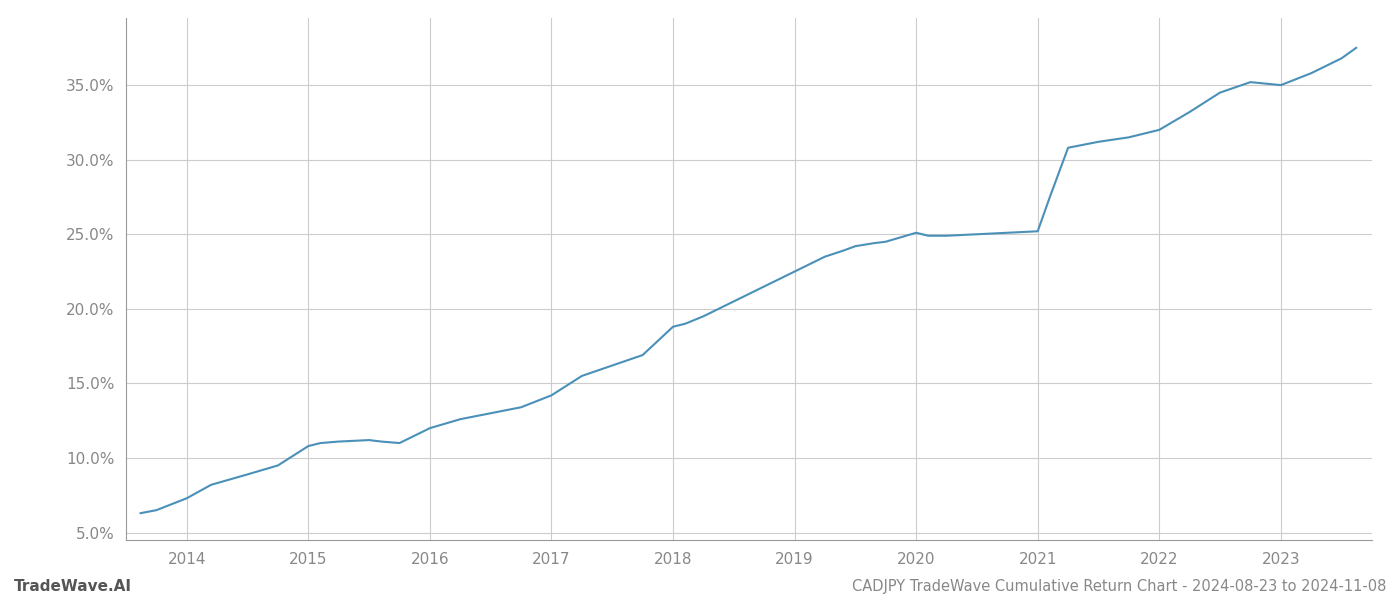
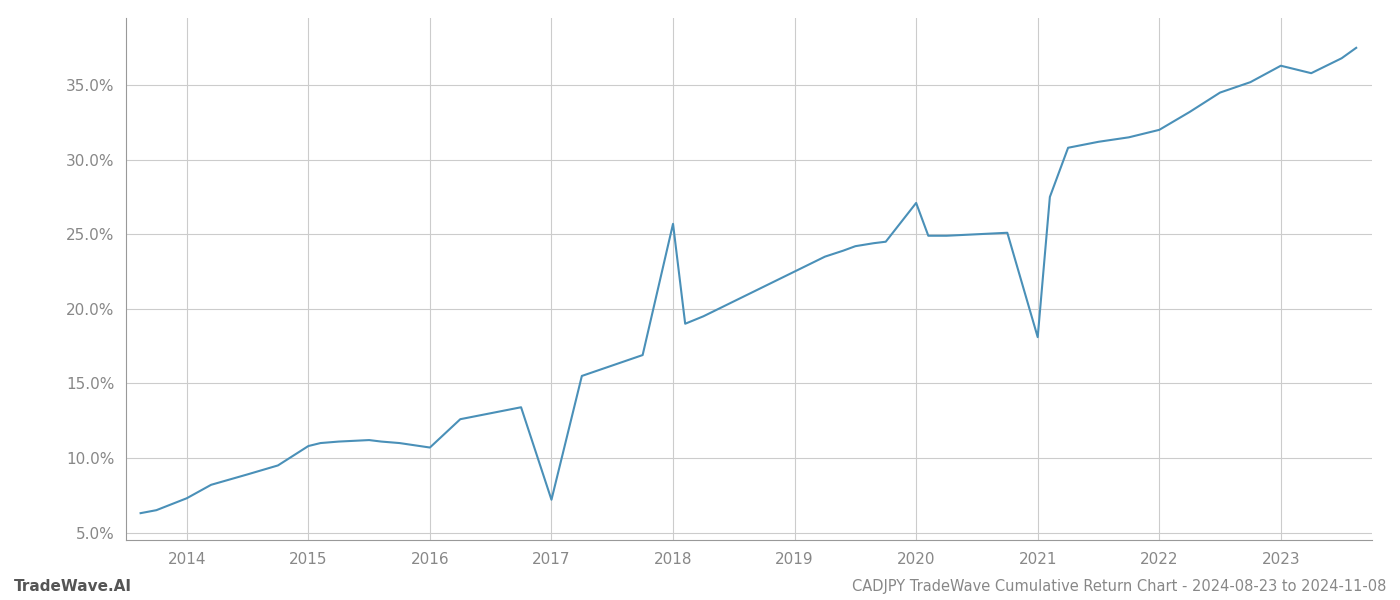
2016: 12.0% -> 10.7%
2017: 14.2% -> 7.2%
2018: 18.8% -> 25.7%
2020: 25.1% -> 27.1%
2021: 25.2% -> 18.1%
2023: 35.0% -> 36.3%
